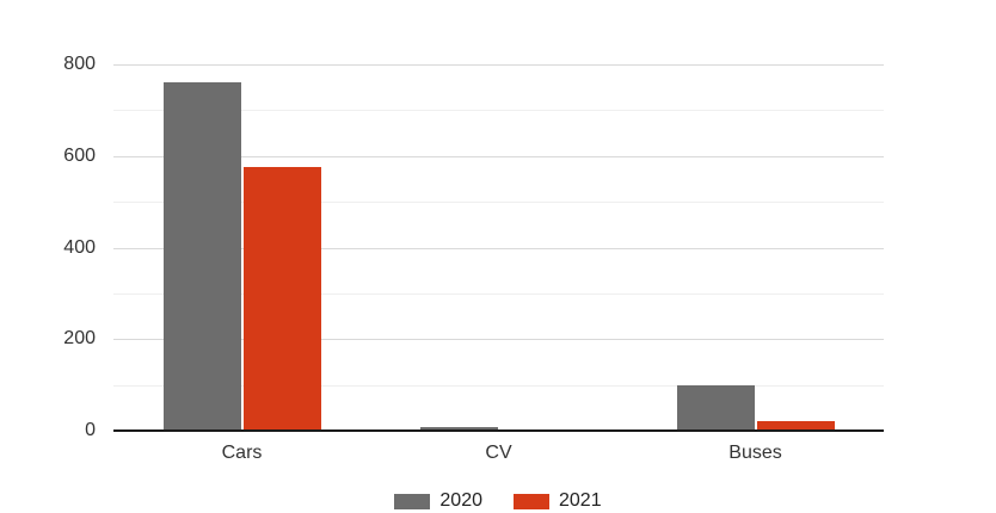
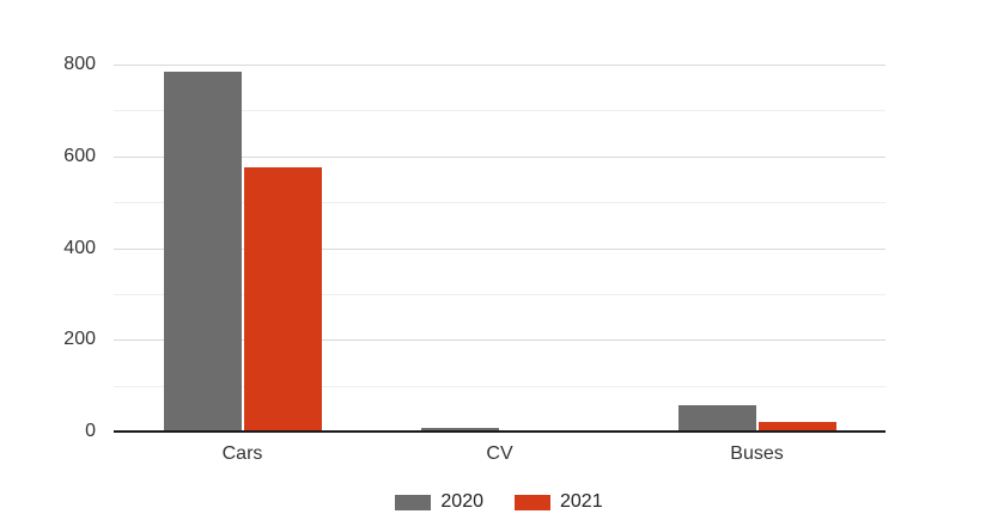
2020/Cars: 760 -> 780
2020/Buses: 100 -> 60
